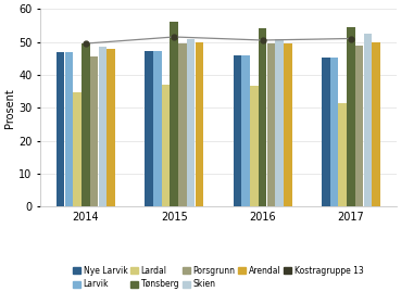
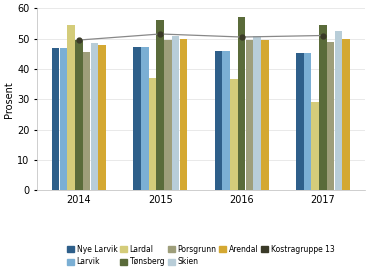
Lardal/2014: 34.6 -> 54.5
Tønsberg/2016: 54.0 -> 57.0
Lardal/2017: 31.4 -> 29.0
